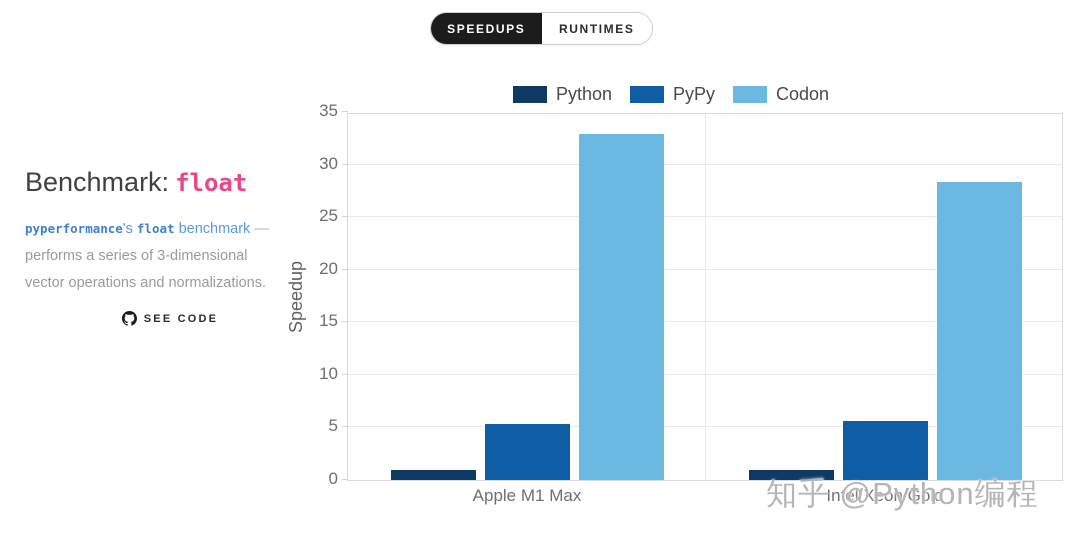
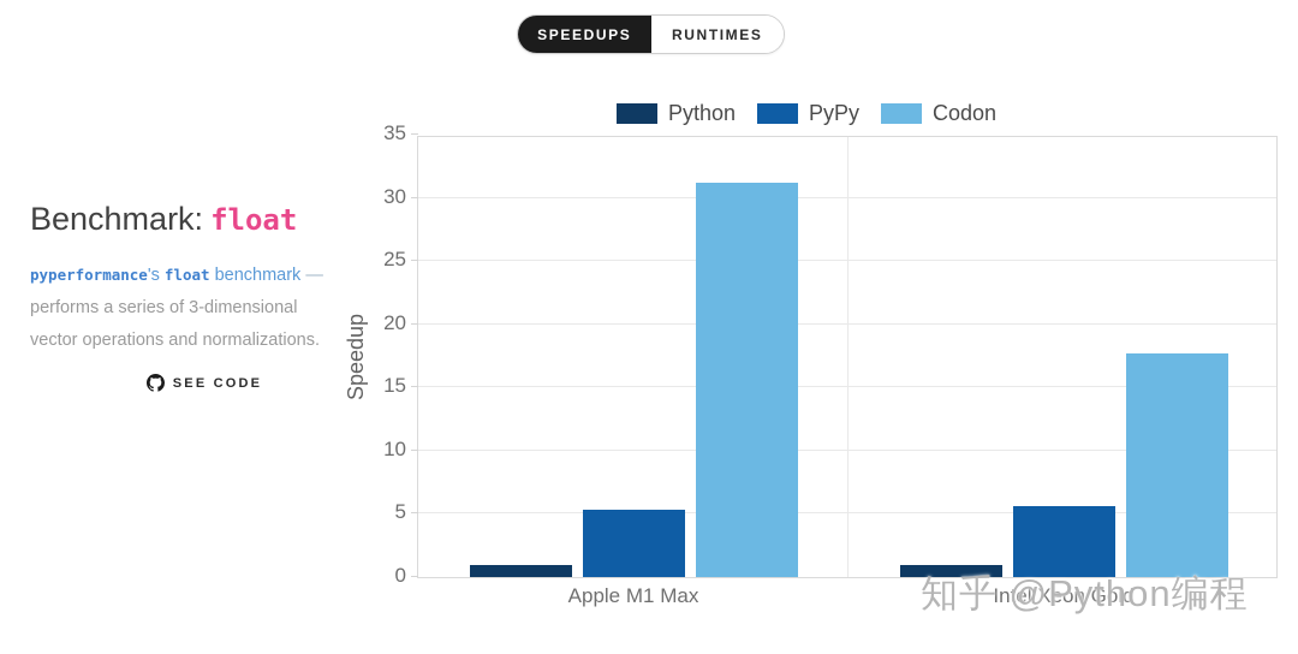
Codon/Apple M1 Max: 32.9 -> 31.2
Codon/Intel Xeon Gold: 28.3 -> 17.7
